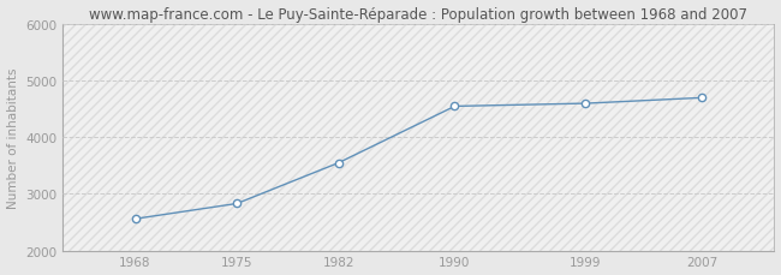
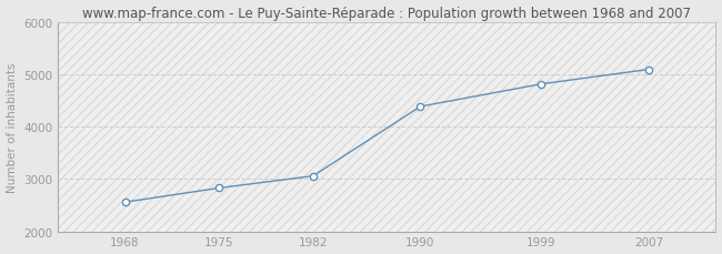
1982: 3550 -> 3060
1990: 4550 -> 4390
1999: 4600 -> 4820
2007: 4700 -> 5100
